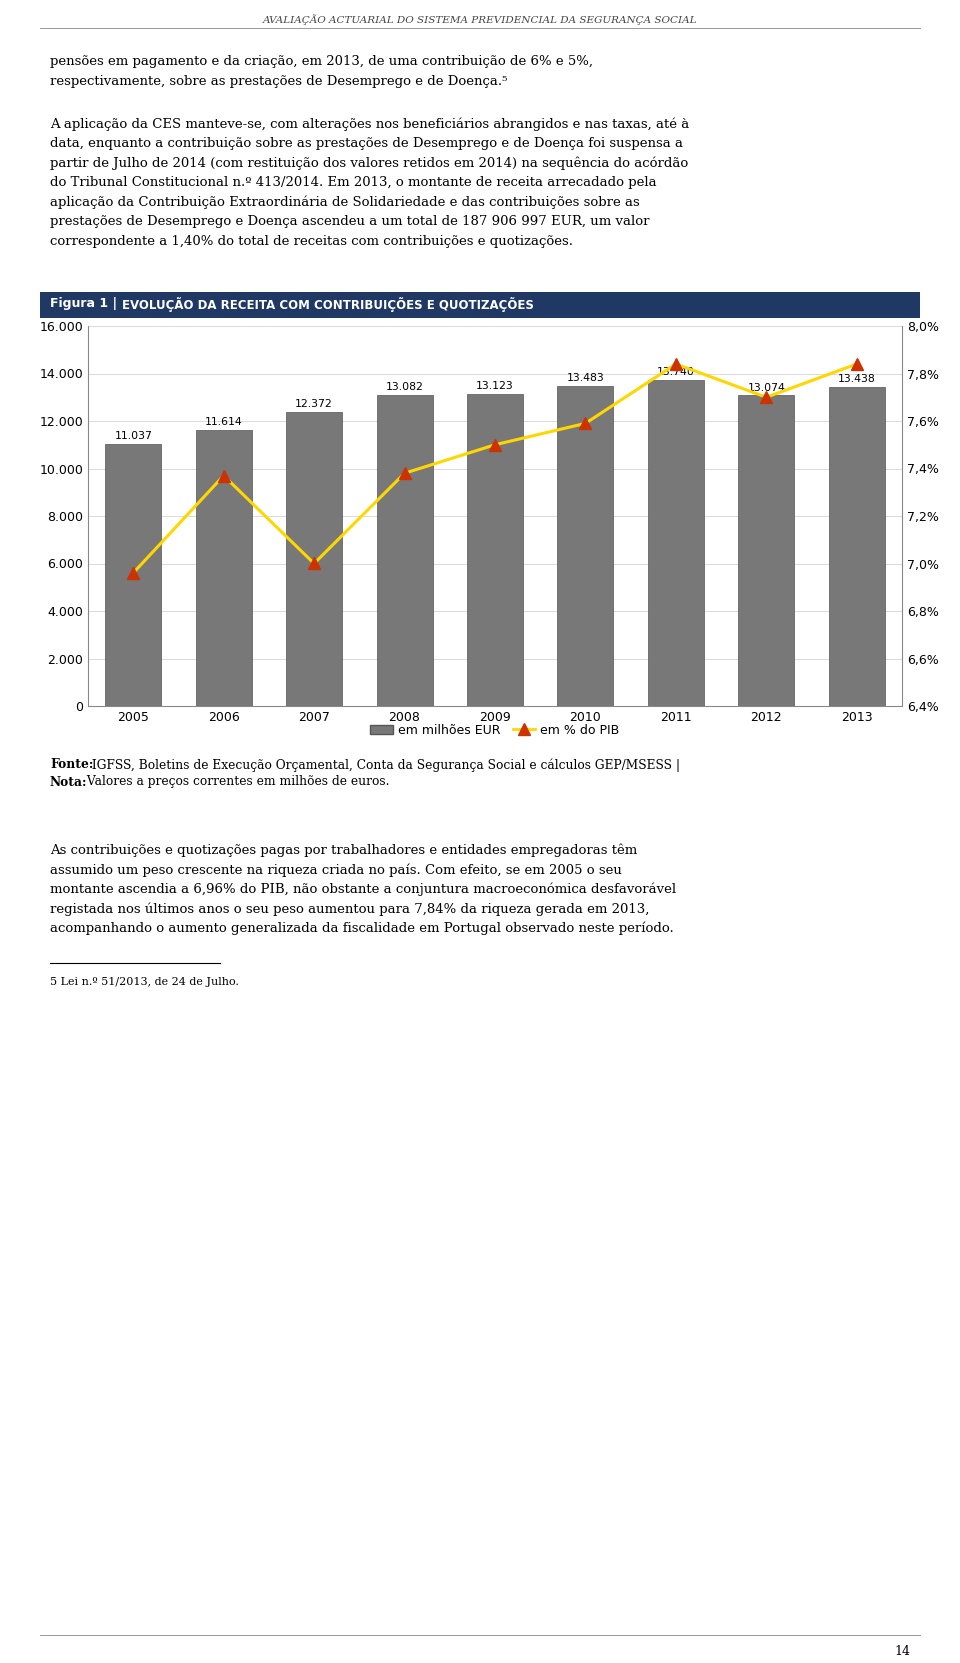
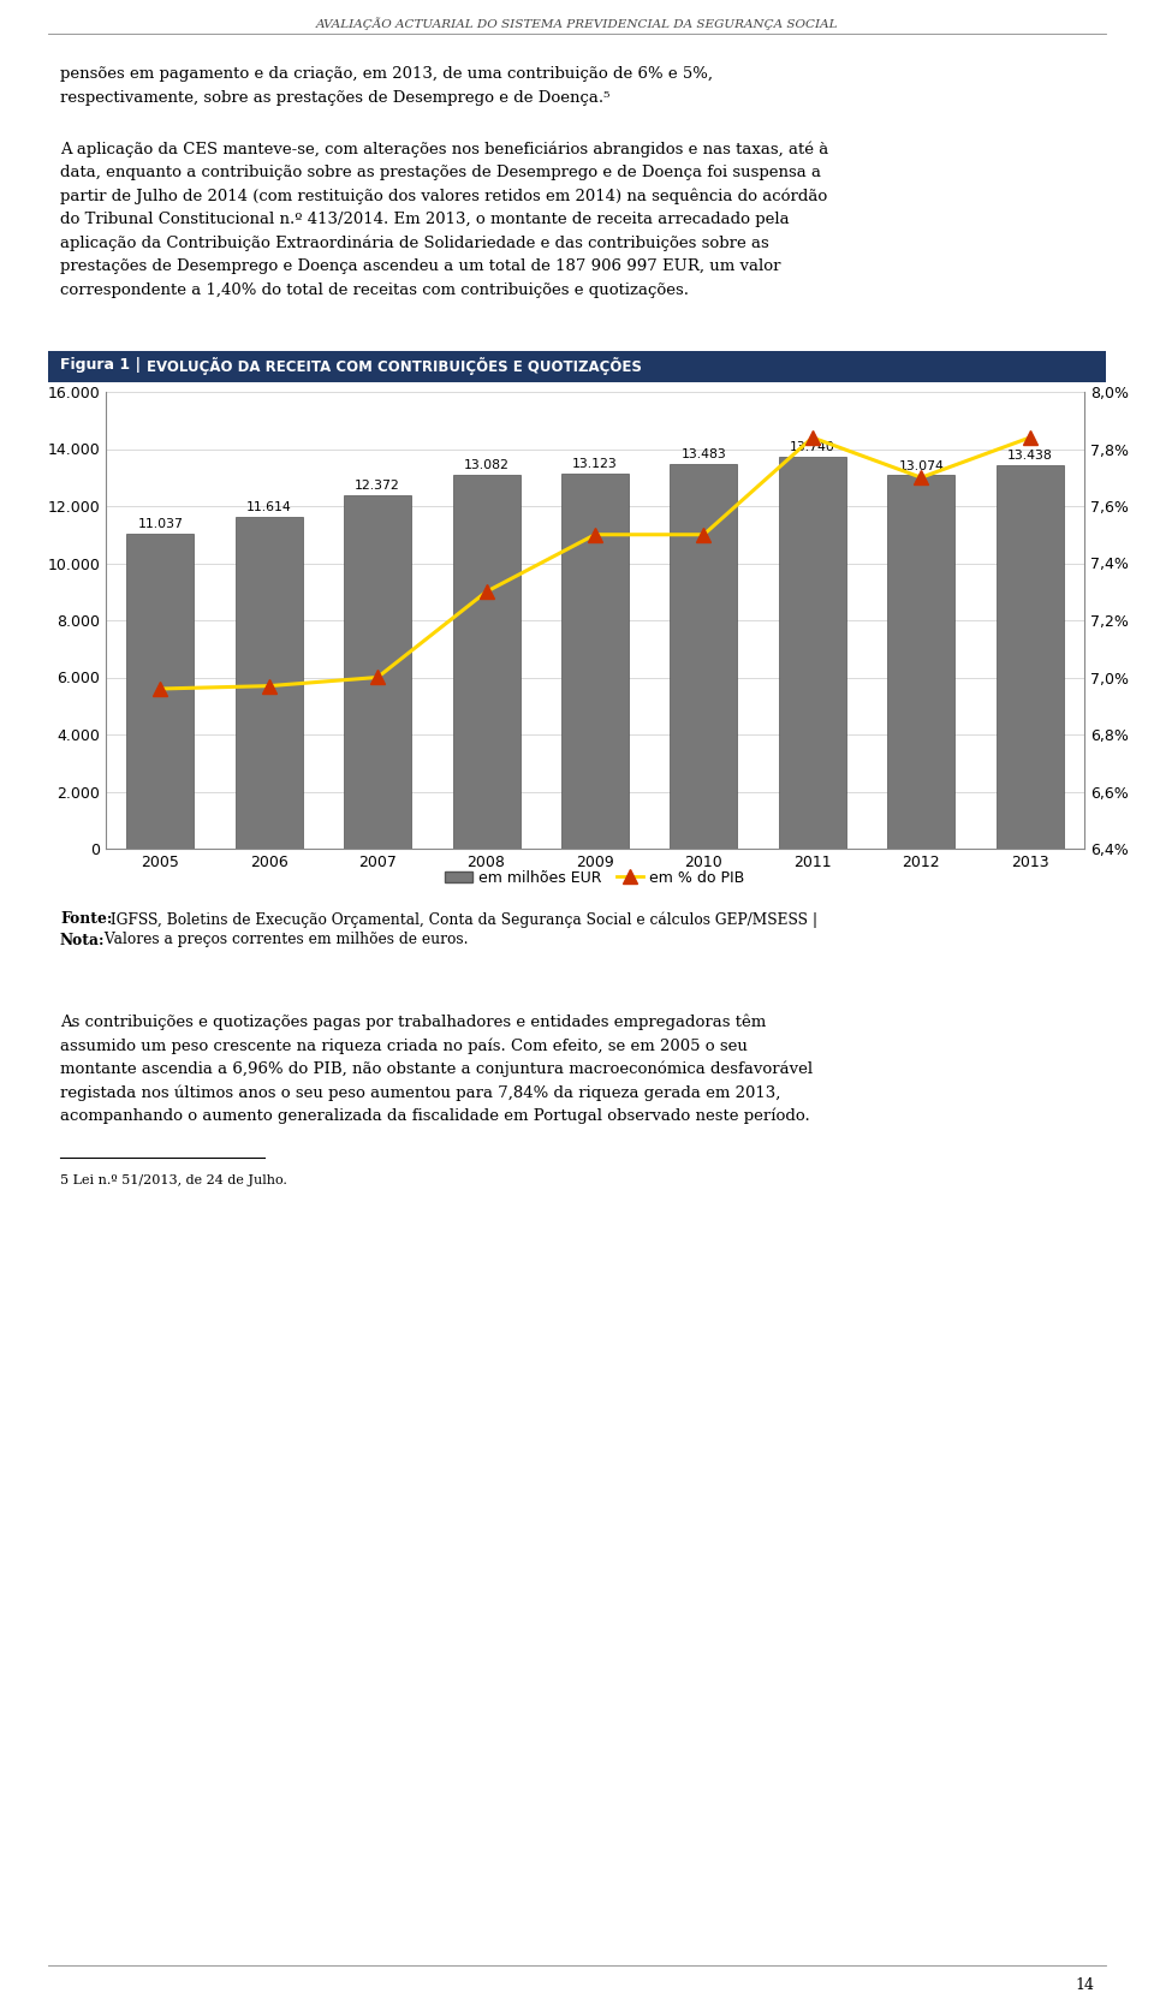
em % do PIB/2006: 7,37% -> 6,97%
em % do PIB/2008: 7,38% -> 7,30%
em % do PIB/2010: 7,59% -> 7,50%
